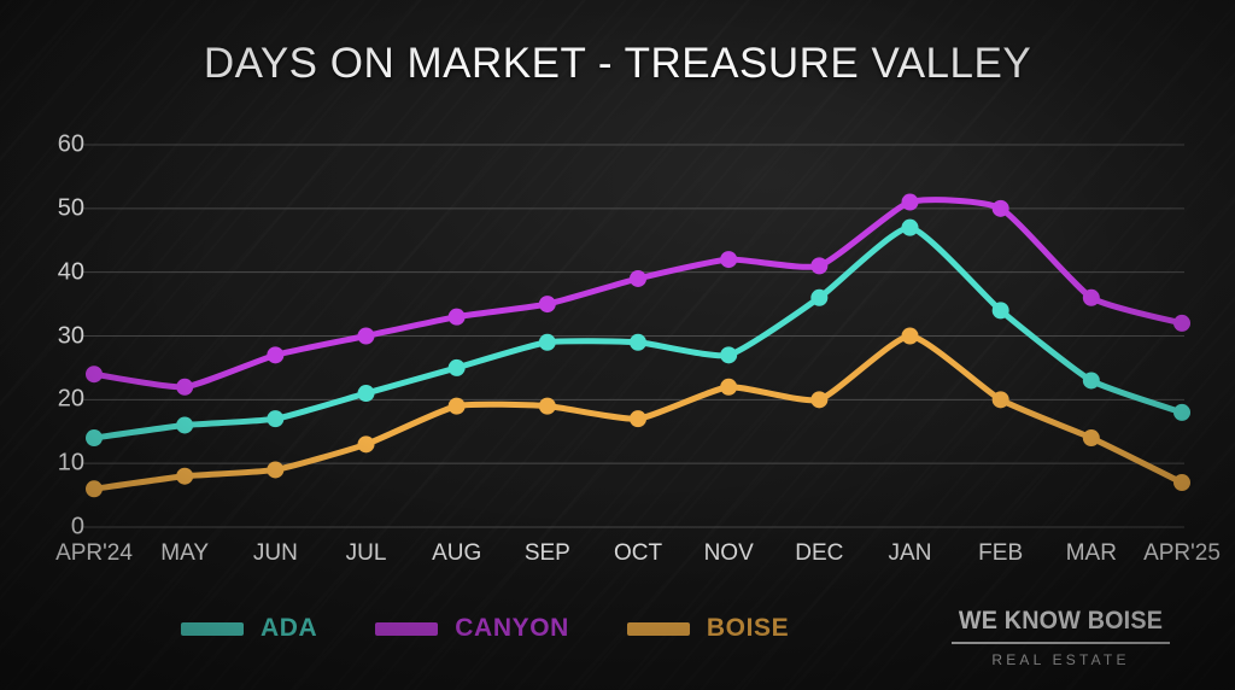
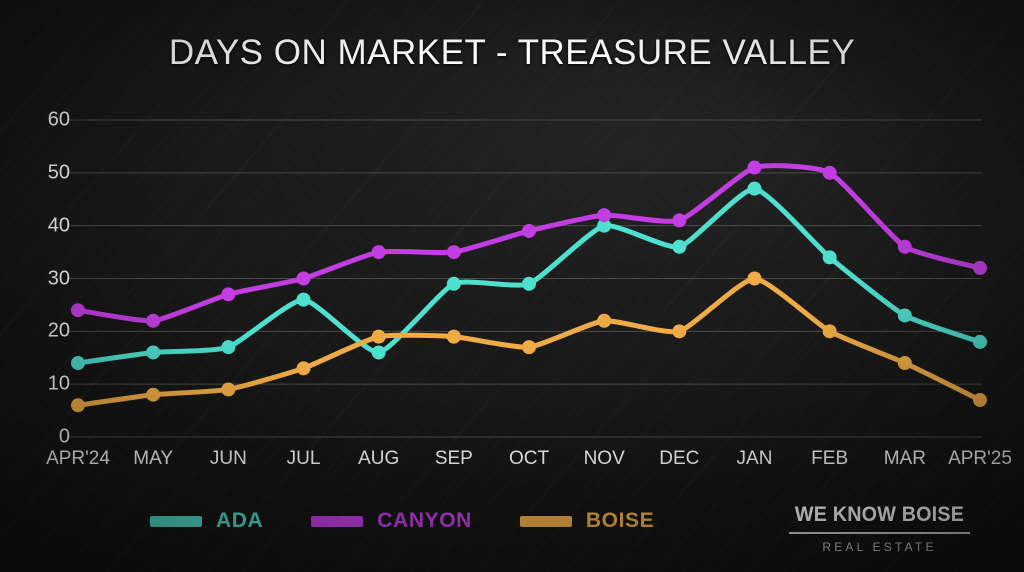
ADA/JUL: 21 -> 26
ADA/AUG: 25 -> 16
CANYON/AUG: 33 -> 35
ADA/NOV: 27 -> 40
